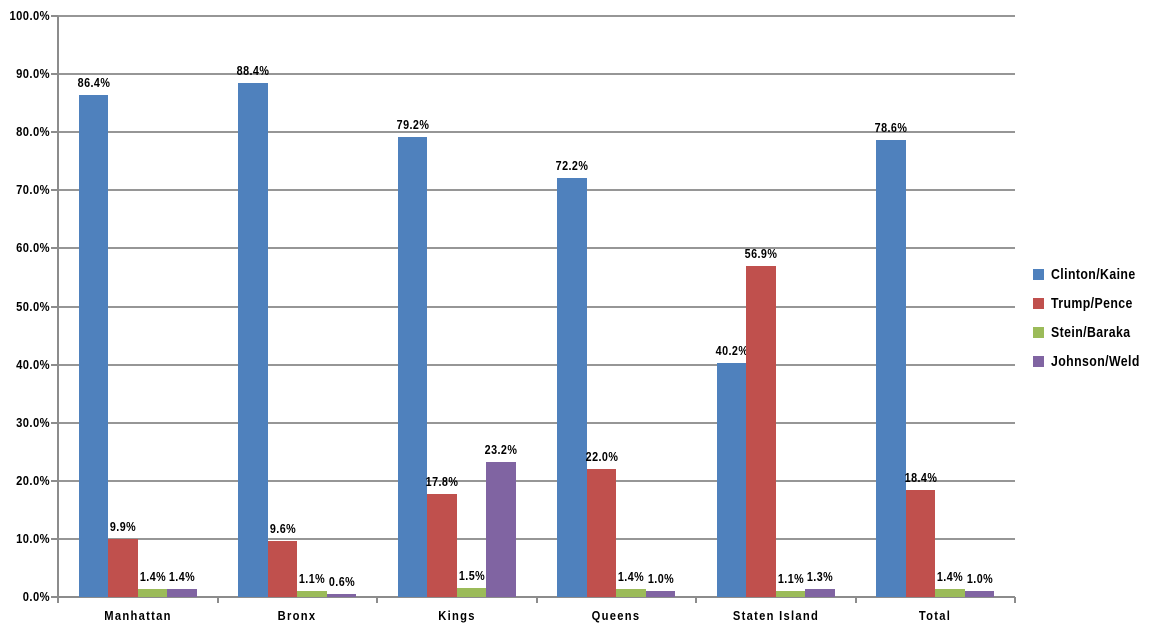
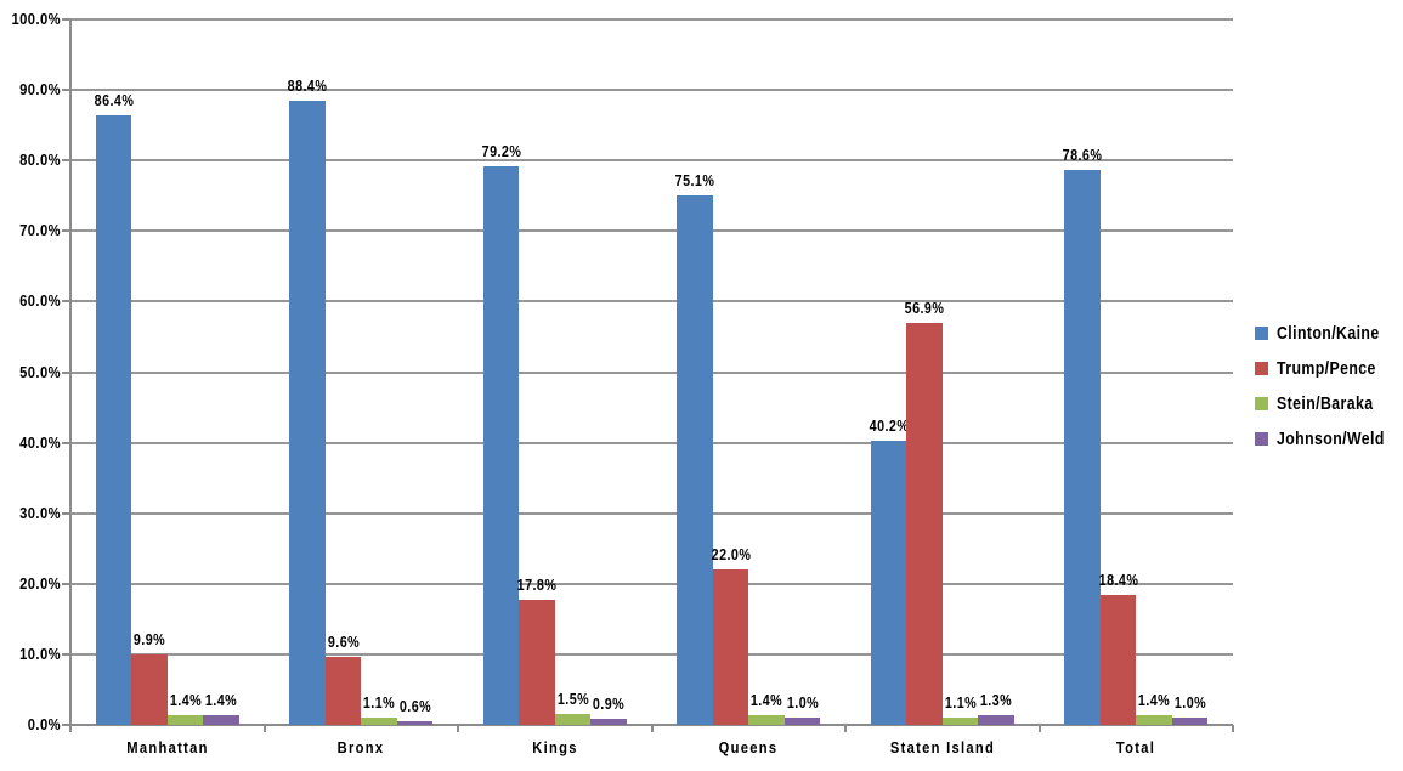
Johnson/Weld/Kings: 23.2% -> 0.9%
Clinton/Kaine/Queens: 72.2% -> 75.1%
